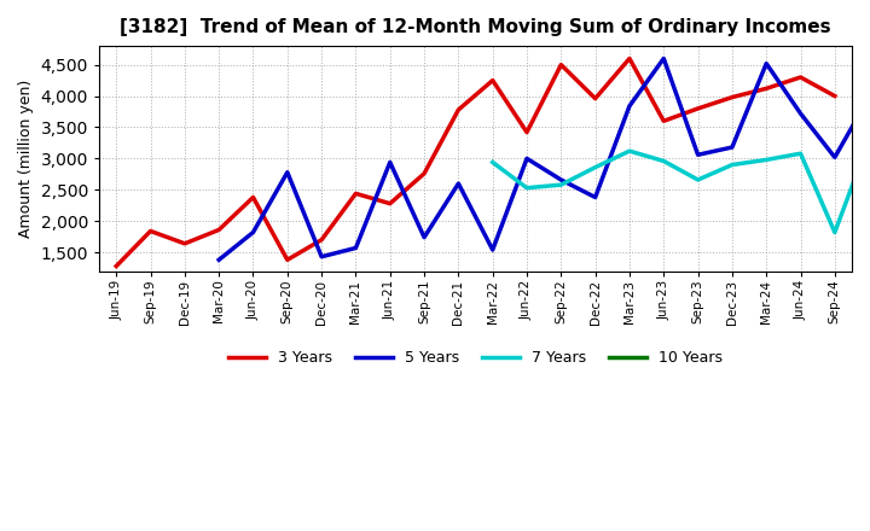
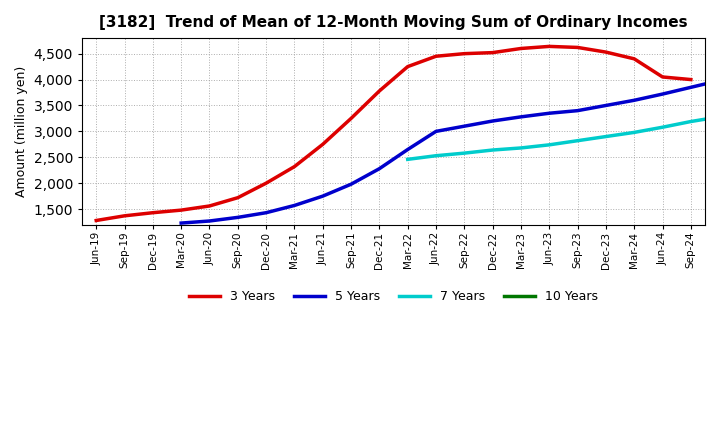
3 Years/Sep-19: 1,840 -> 1,370
3 Years/Dec-19: 1,640 -> 1,430
3 Years/Mar-20: 1,860 -> 1,480
5 Years/Mar-20: 1,380 -> 1,230
3 Years/Jun-20: 2,380 -> 1,560
5 Years/Jun-20: 1,820 -> 1,270
3 Years/Sep-20: 1,380 -> 1,720
5 Years/Sep-20: 2,780 -> 1,340
3 Years/Dec-20: 1,700 -> 2,000
3 Years/Mar-21: 2,440 -> 2,320
3 Years/Jun-21: 2,280 -> 2,750
5 Years/Jun-21: 2,940 -> 1,750
3 Years/Sep-21: 2,760 -> 3,250
5 Years/Sep-21: 1,740 -> 1,980
5 Years/Dec-21: 2,600 -> 2,280
5 Years/Mar-22: 1,540 -> 2,650
7 Years/Mar-22: 2,940 -> 2,460
3 Years/Jun-22: 3,420 -> 4,450
5 Years/Sep-22: 2,660 -> 3,100
3 Years/Dec-22: 3,960 -> 4,520
5 Years/Dec-22: 2,380 -> 3,200
7 Years/Dec-22: 2,860 -> 2,640
5 Years/Mar-23: 3,840 -> 3,280
7 Years/Mar-23: 3,120 -> 2,680
3 Years/Jun-23: 3,600 -> 4,640
5 Years/Jun-23: 4,600 -> 3,350
7 Years/Jun-23: 2,960 -> 2,740
3 Years/Sep-23: 3,800 -> 4,620
5 Years/Sep-23: 3,060 -> 3,400
7 Years/Sep-23: 2,660 -> 2,820
3 Years/Dec-23: 3,980 -> 4,530
5 Years/Dec-23: 3,180 -> 3,500
3 Years/Mar-24: 4,120 -> 4,400
5 Years/Mar-24: 4,520 -> 3,600
3 Years/Jun-24: 4,300 -> 4,050
5 Years/Sep-24: 3,020 -> 3,850
7 Years/Sep-24: 1,820 -> 3,190
